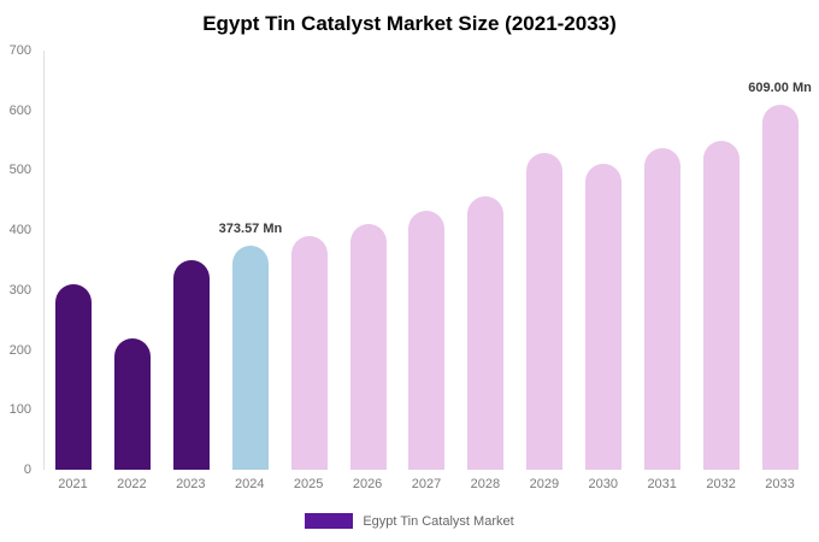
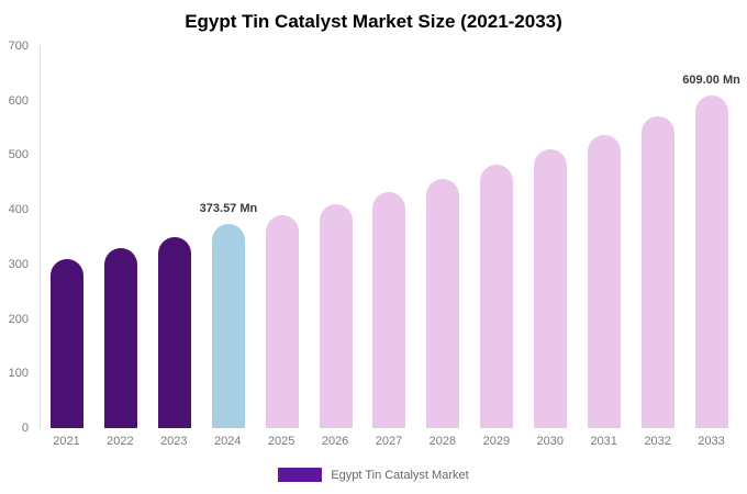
2022: 220 -> 330
2029: 530 -> 480
2032: 550 -> 570
